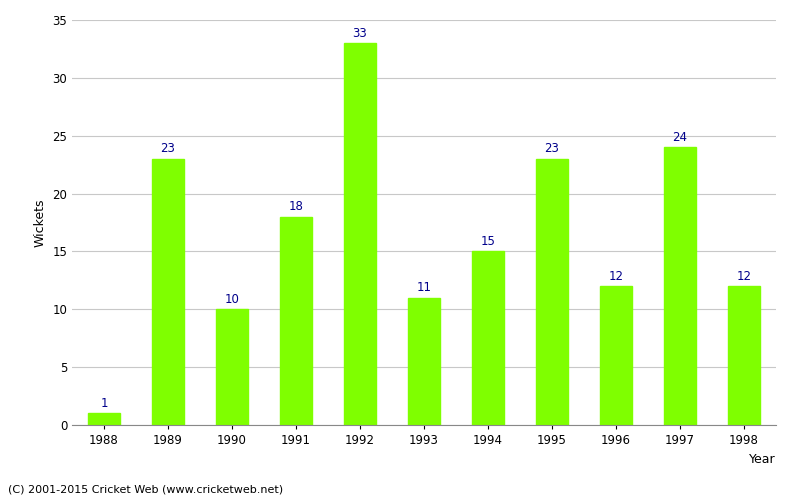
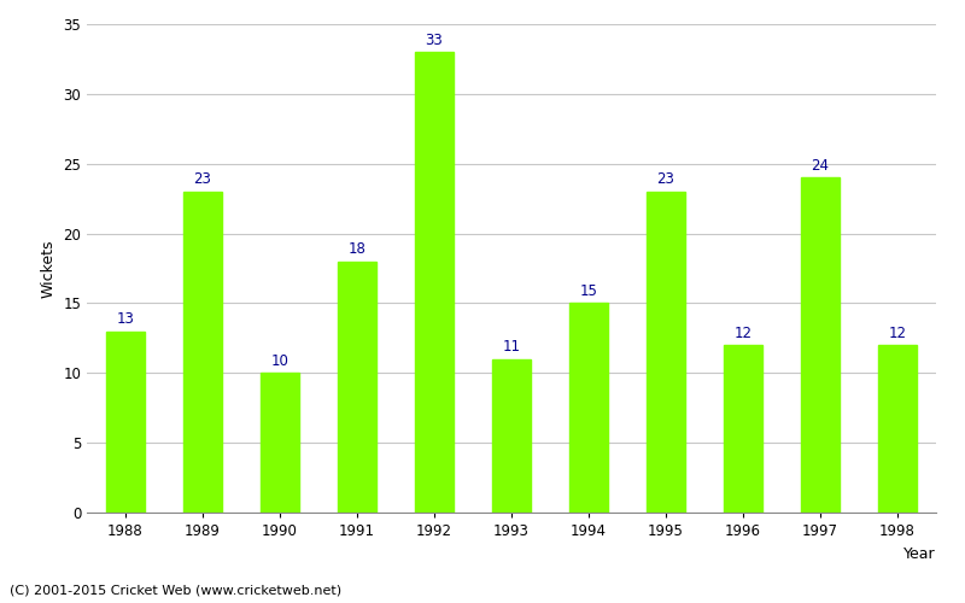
1988: 1 -> 13
